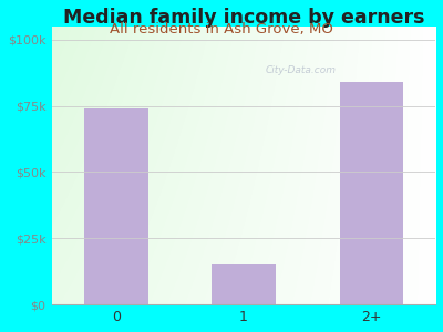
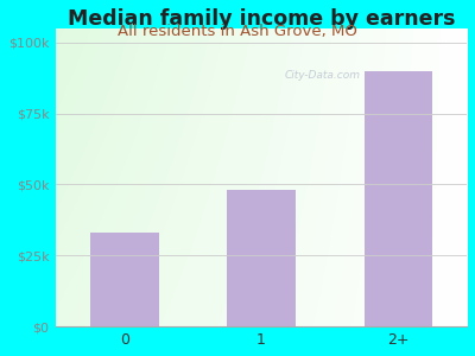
0: $74k -> $33k
1: $15k -> $48k
2+: $84k -> $90k
